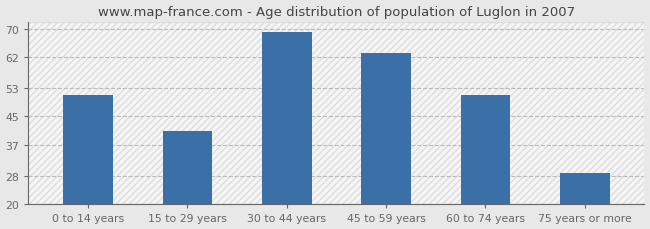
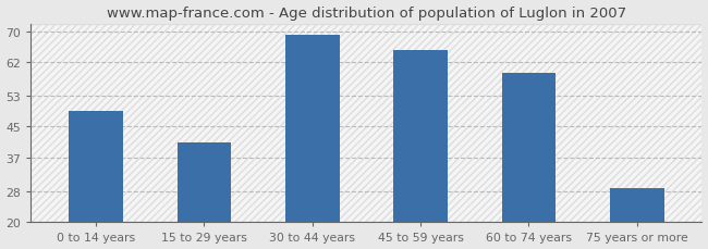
0 to 14 years: 51 -> 49
45 to 59 years: 63 -> 65
60 to 74 years: 51 -> 59
